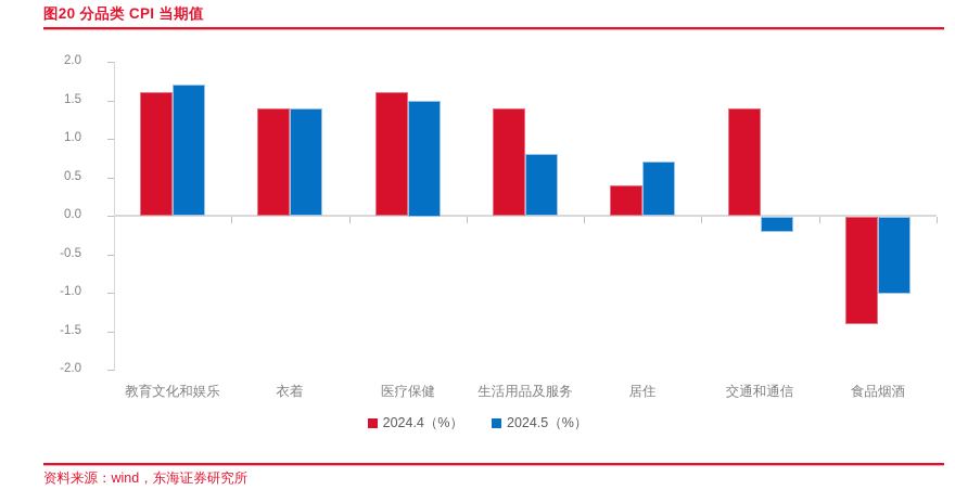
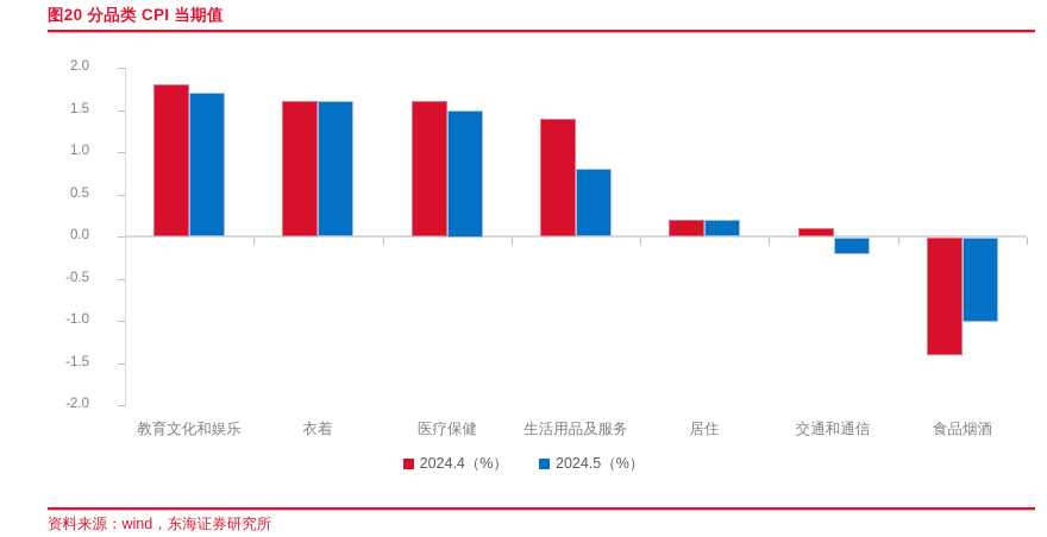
2024.4（%）/教育文化和娱乐: 1.6 -> 1.8
2024.4（%）/衣着: 1.4 -> 1.6
2024.5（%）/衣着: 1.4 -> 1.6
2024.4（%）/居住: 0.4 -> 0.2
2024.5（%）/居住: 0.7 -> 0.2
2024.4（%）/交通和通信: 1.4 -> 0.1
